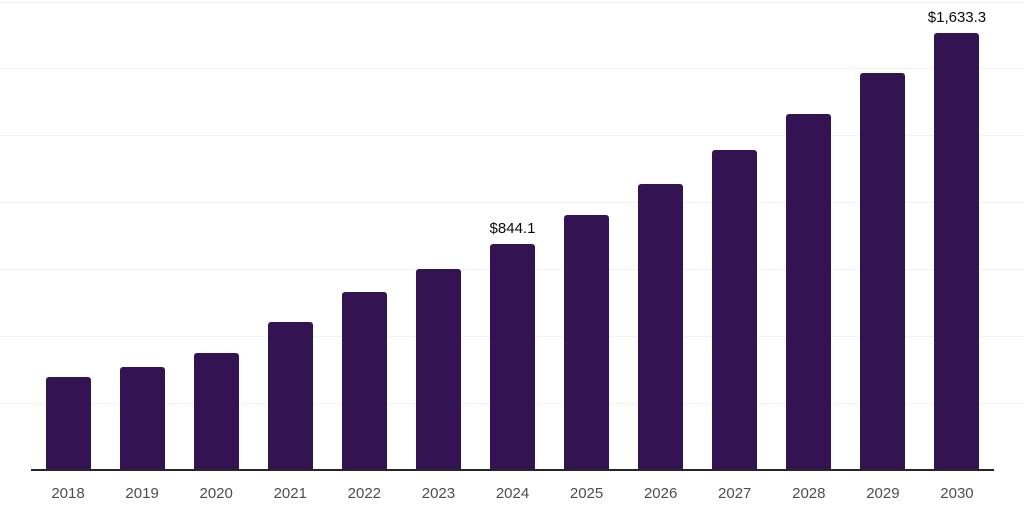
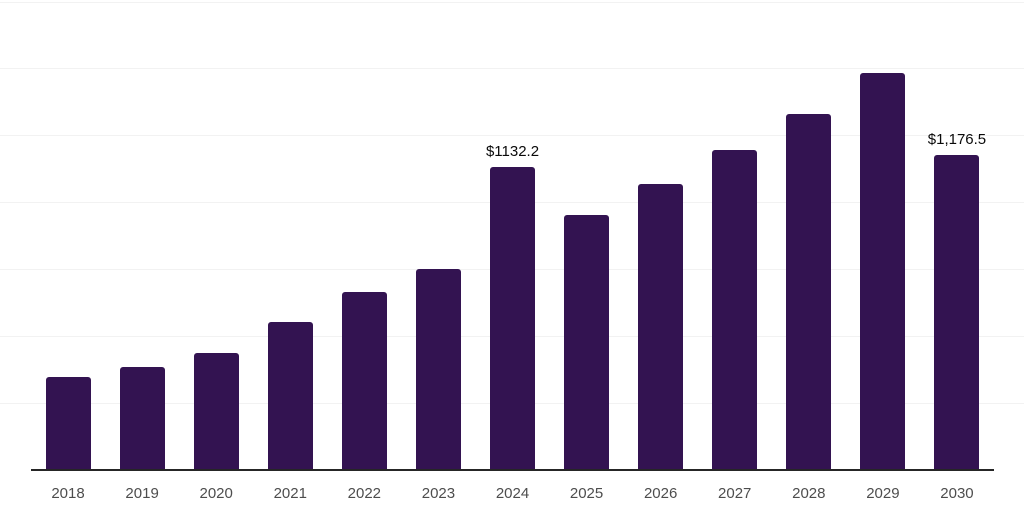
2024: $844.1 -> $1132.2
2030: $1,633.3 -> $1,176.5
